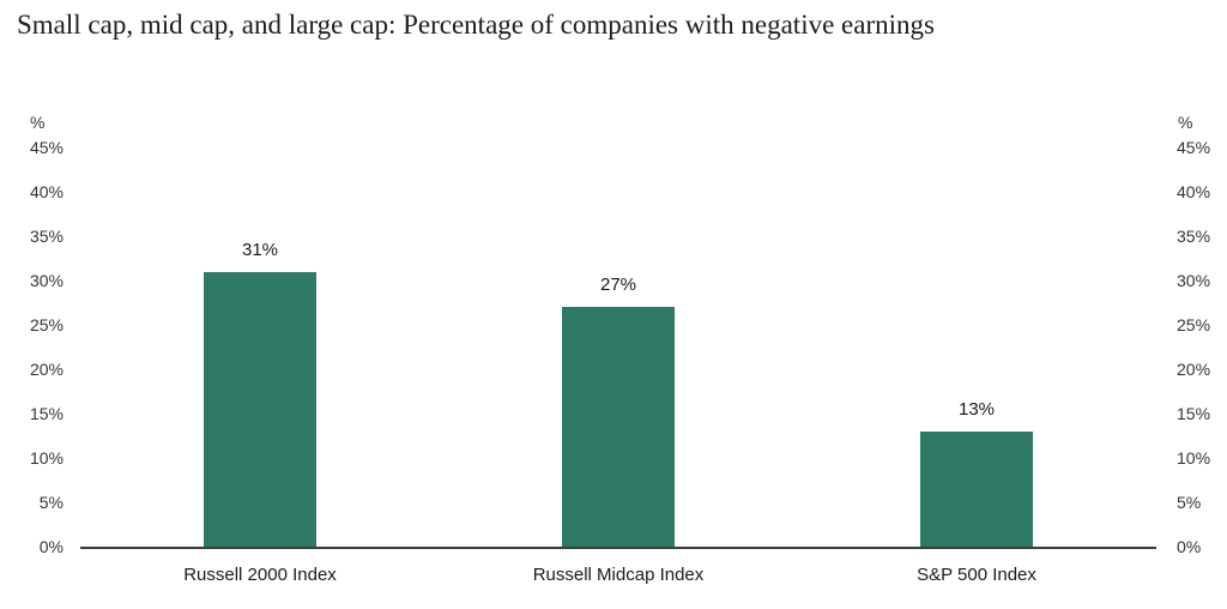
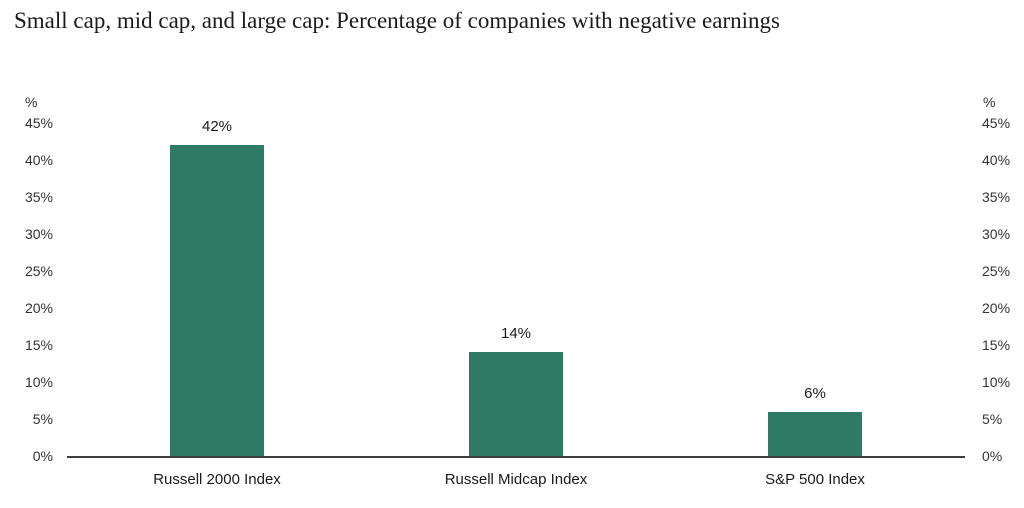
Russell 2000 Index: 31% -> 42%
Russell Midcap Index: 27% -> 14%
S&P 500 Index: 13% -> 6%
